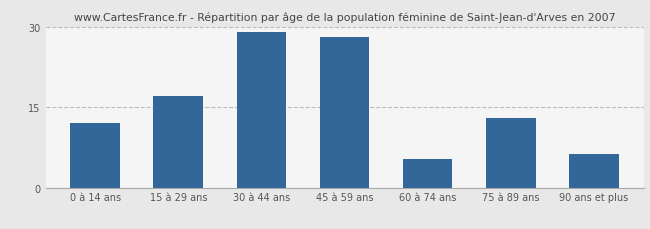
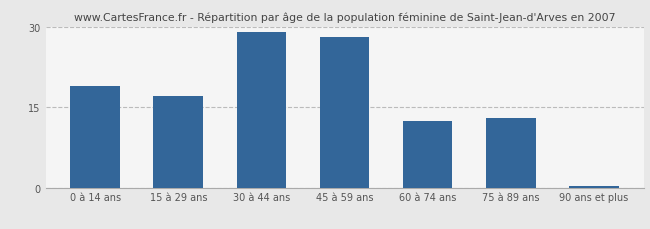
0 à 14 ans: 12.0 -> 19.0
60 à 74 ans: 5.4 -> 12.5
90 ans et plus: 6.2 -> 0.3
